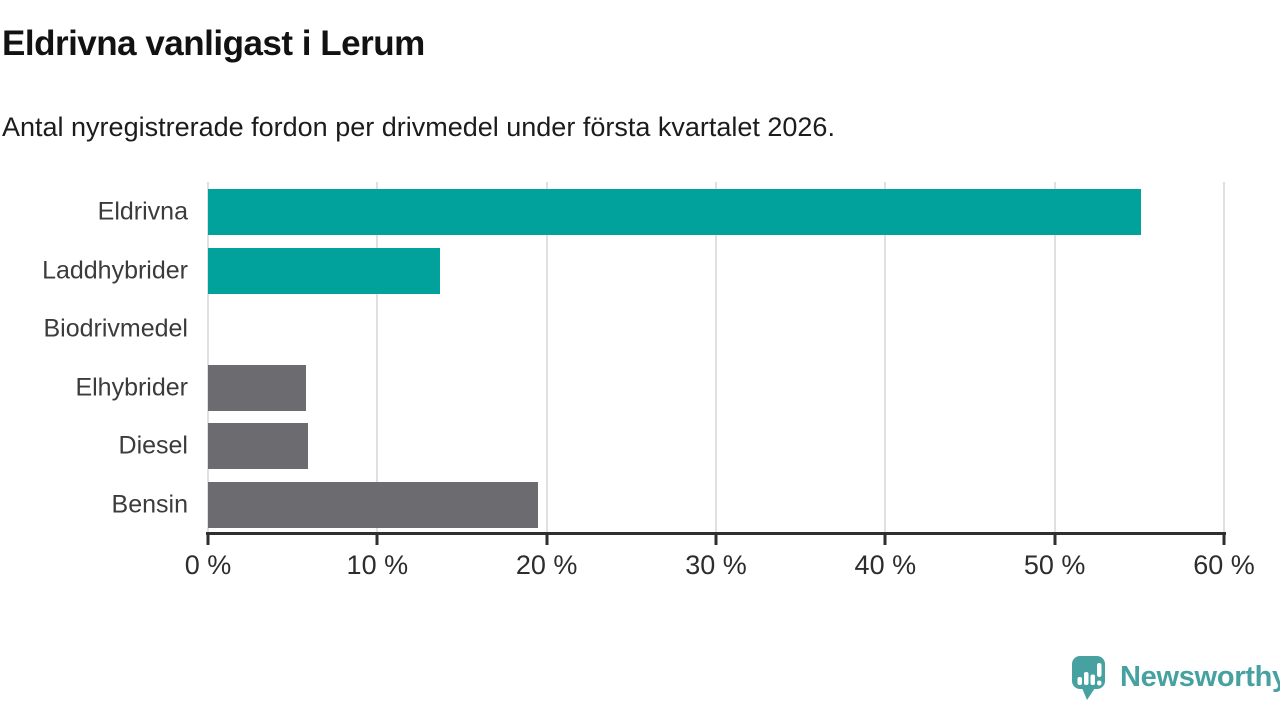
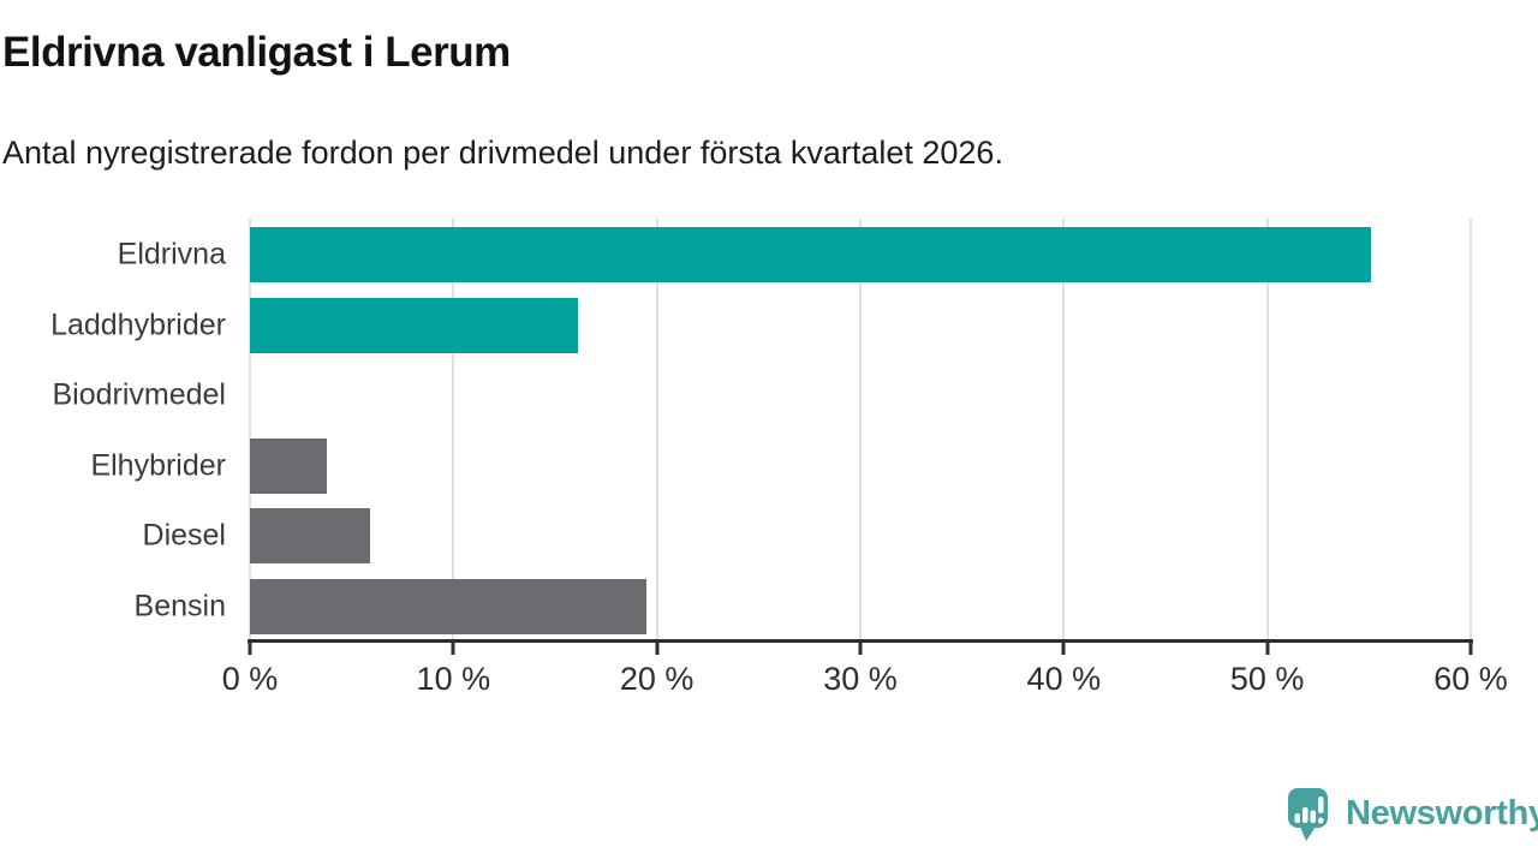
Laddhybrider: 13.7% -> 16.1%
Elhybrider: 5.8% -> 3.8%
